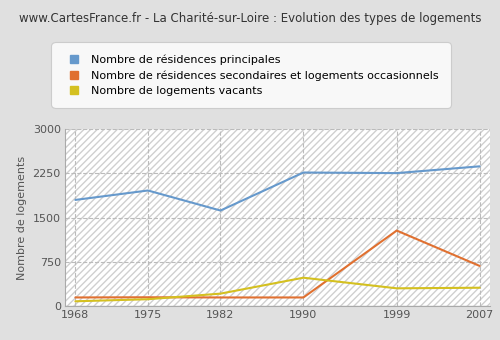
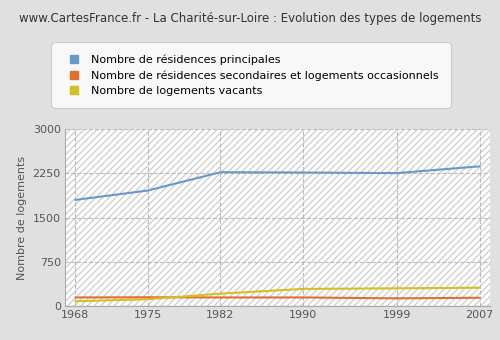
Nombre de résidences principales/1982: 1620 -> 2270
Nombre de logements vacants/1990: 480 -> 290
Nombre de résidences secondaires et logements occasionnels/1999: 1280 -> 130
Nombre de résidences secondaires et logements occasionnels/2007: 680 -> 140
